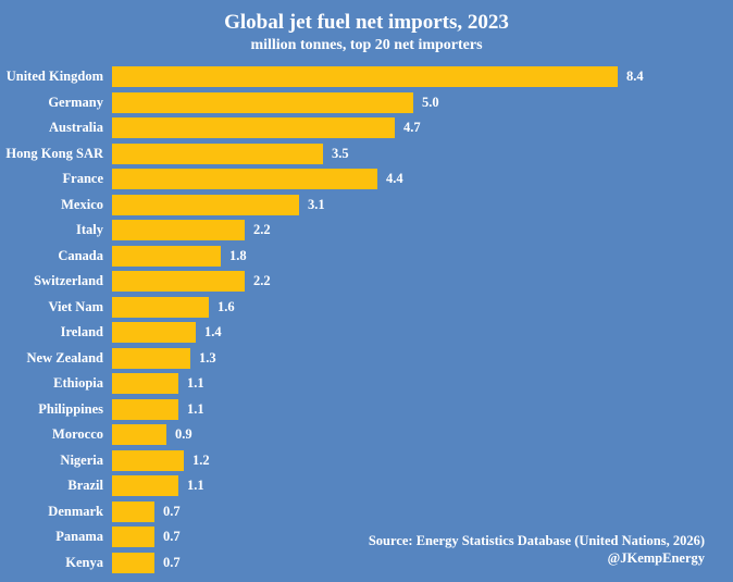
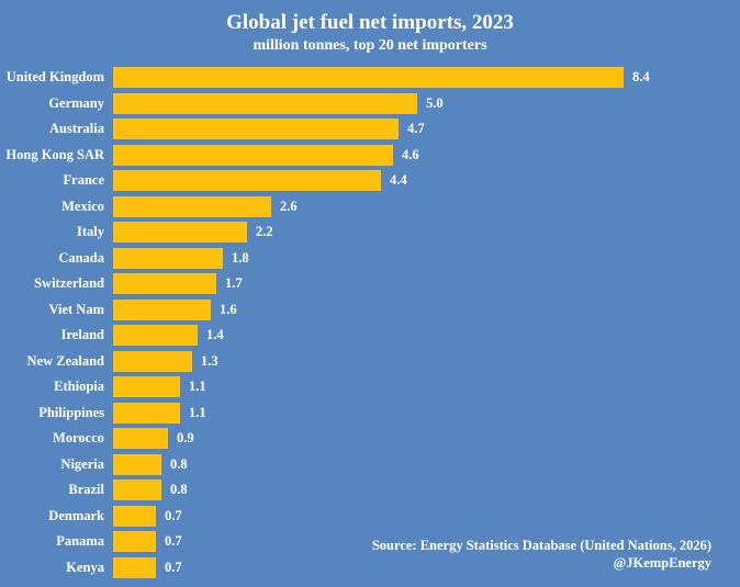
Hong Kong SAR: 3.5 -> 4.6
Mexico: 3.1 -> 2.6
Switzerland: 2.2 -> 1.7
Nigeria: 1.2 -> 0.8
Brazil: 1.1 -> 0.8
